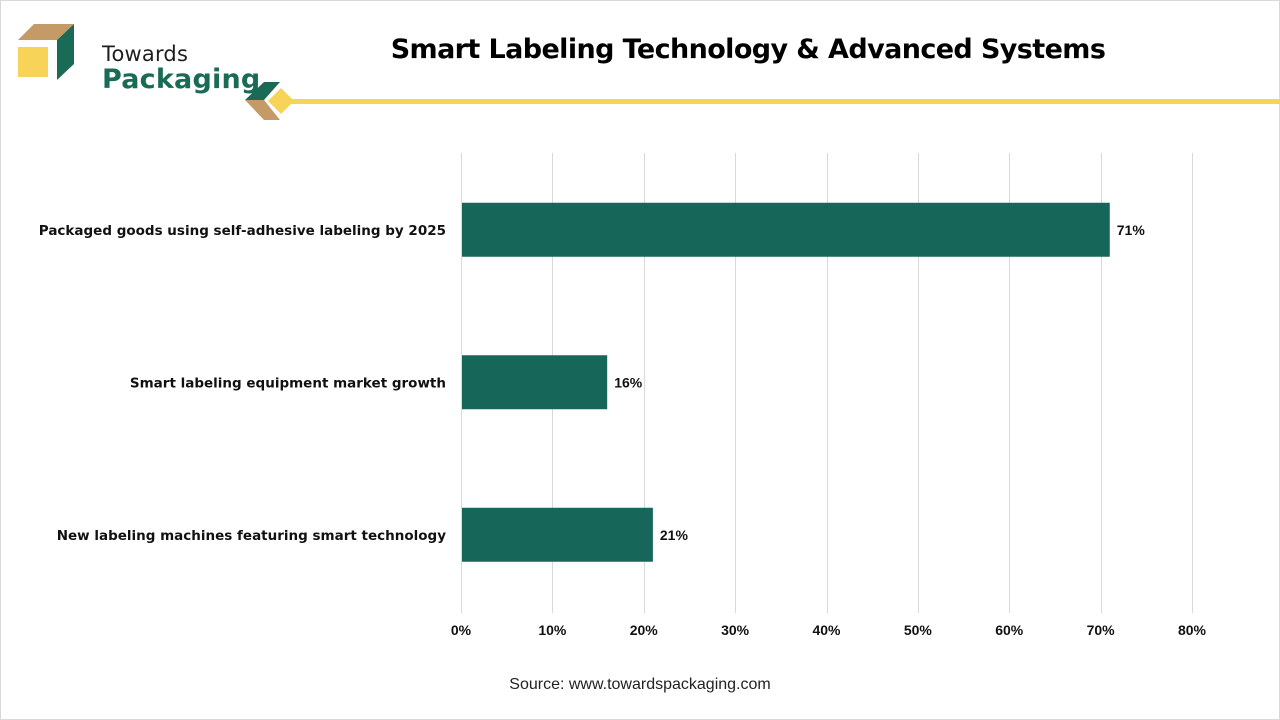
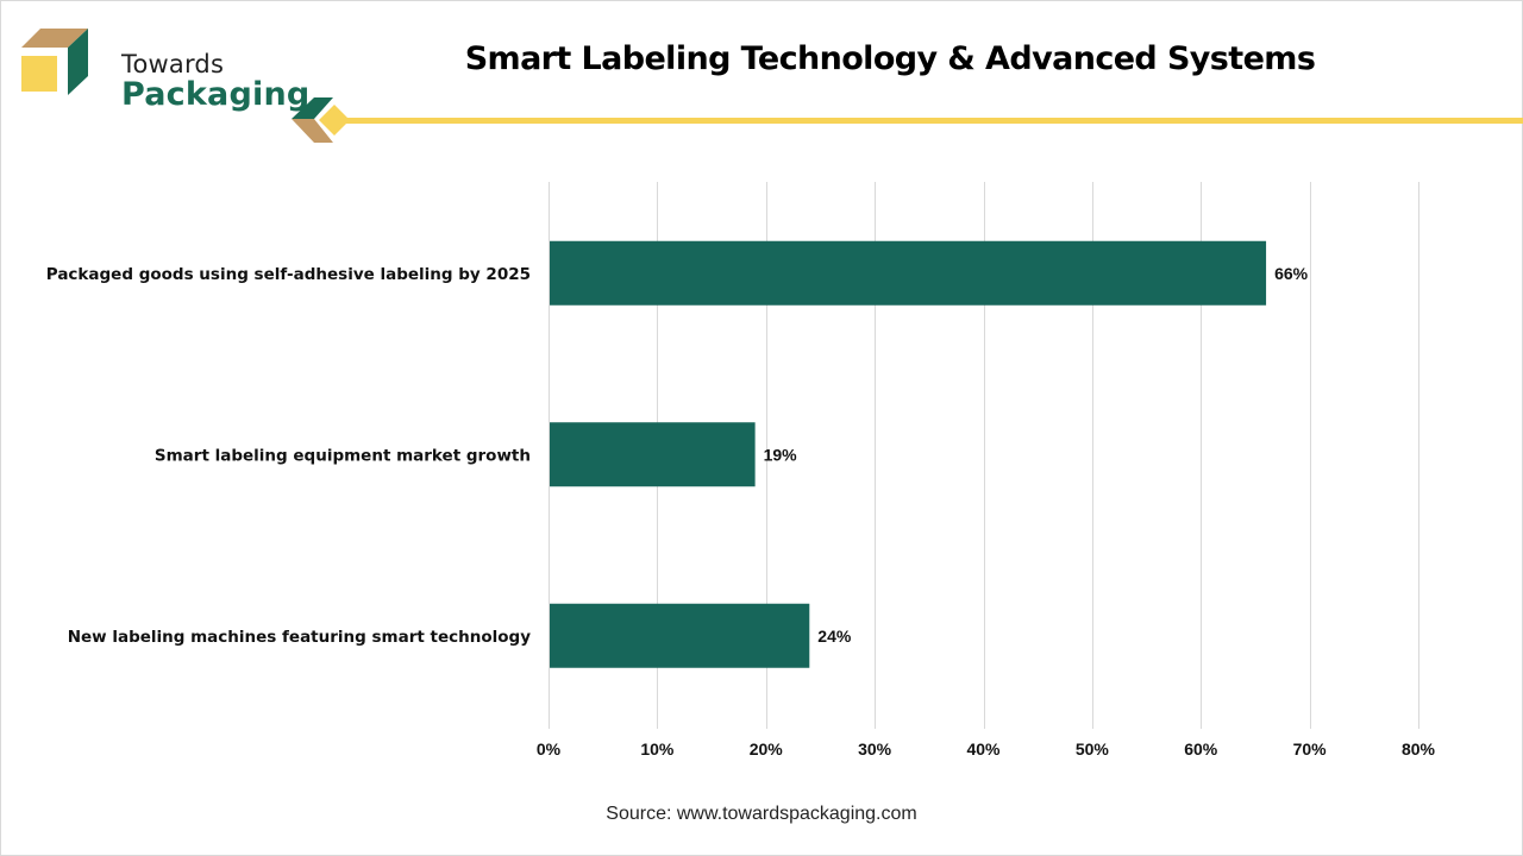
Packaged goods using self-adhesive labeling by 2025: 71% -> 66%
Smart labeling equipment market growth: 16% -> 19%
New labeling machines featuring smart technology: 21% -> 24%
